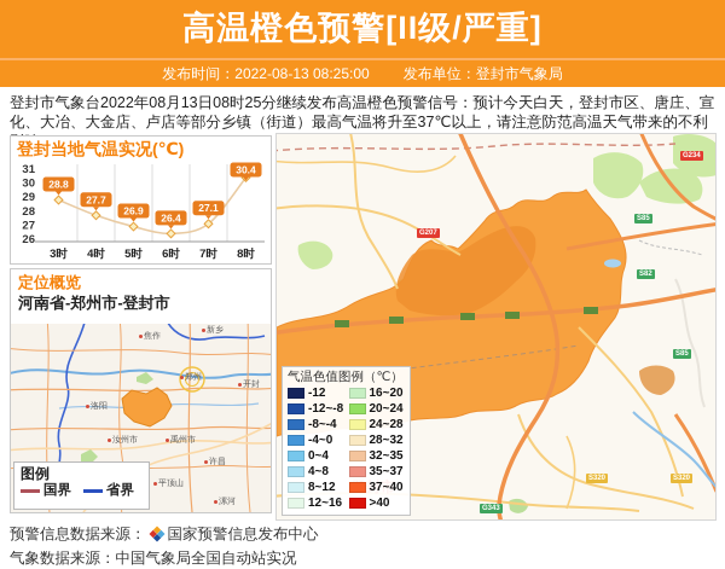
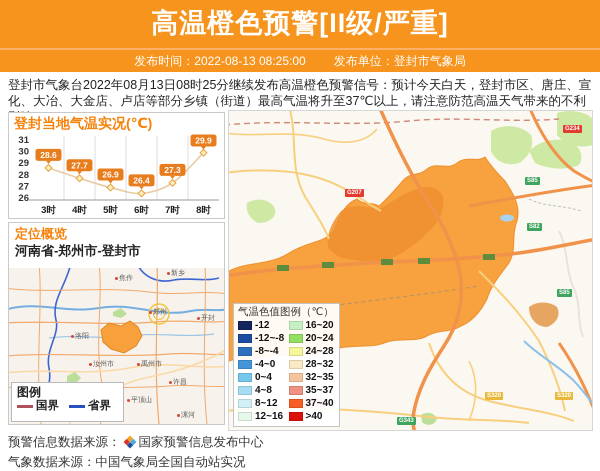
3时: 28.8 -> 28.6
7时: 27.1 -> 27.3
8时: 30.4 -> 29.9
